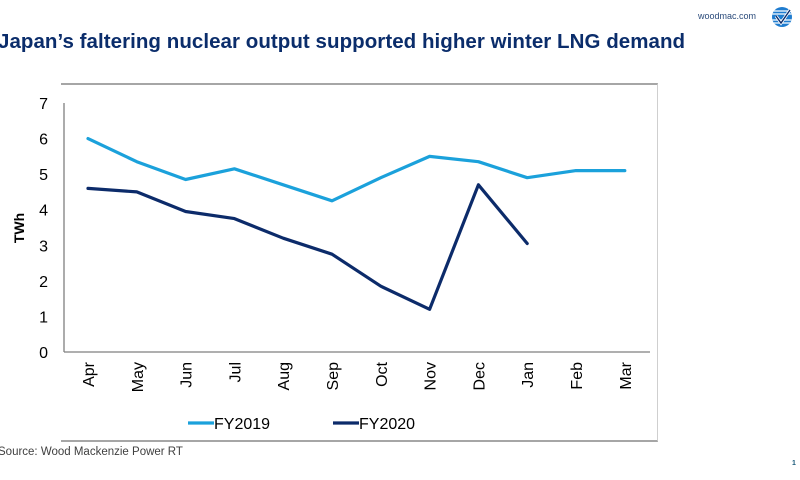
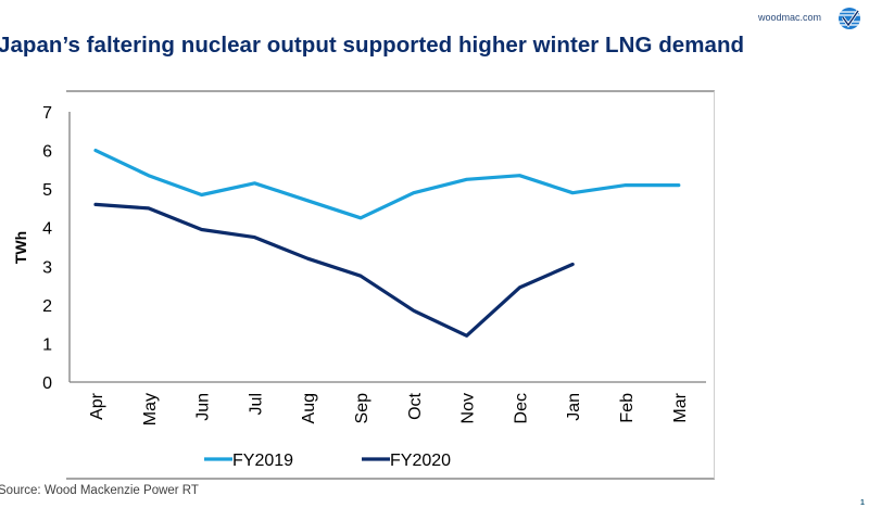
FY2019/Nov: 5.5 -> 5.2
FY2020/Dec: 4.7 -> 2.5
